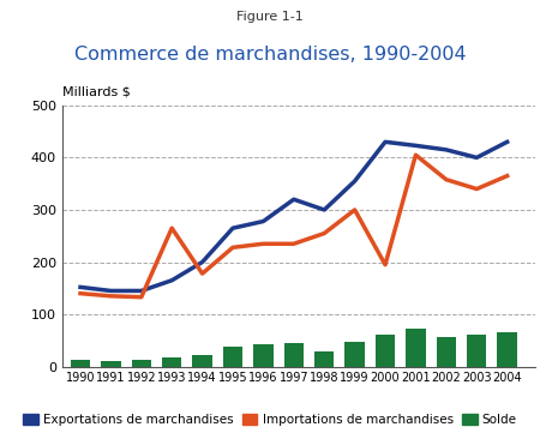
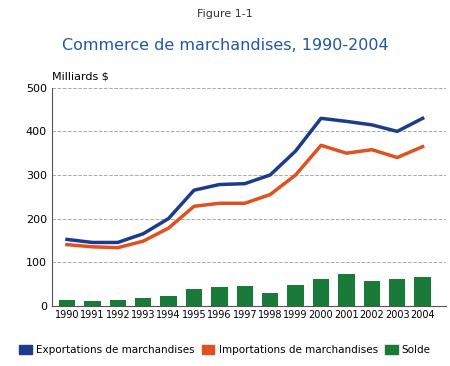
Importations de marchandises/1993: 265 -> 148
Exportations de marchandises/1997: 320 -> 280
Importations de marchandises/2000: 195 -> 368
Importations de marchandises/2001: 405 -> 350
